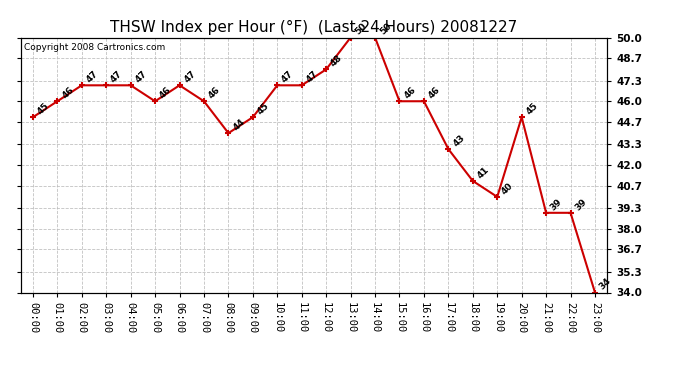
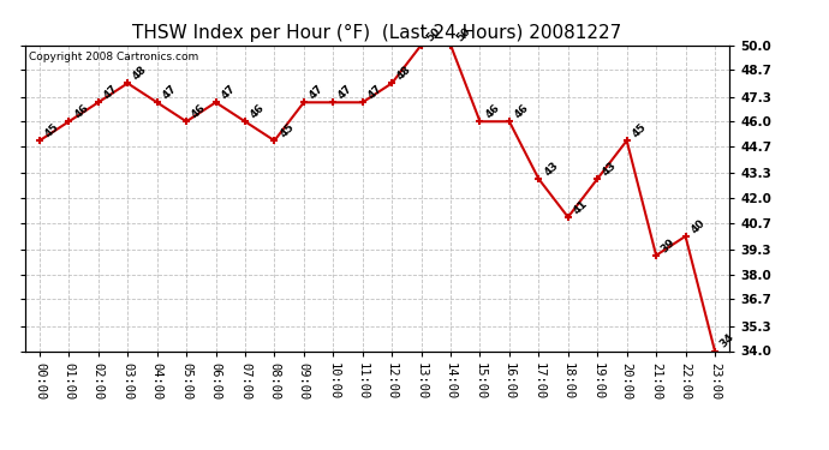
03:00: 47 -> 48
08:00: 44 -> 45
09:00: 45 -> 47
19:00: 40 -> 43
22:00: 39 -> 40
